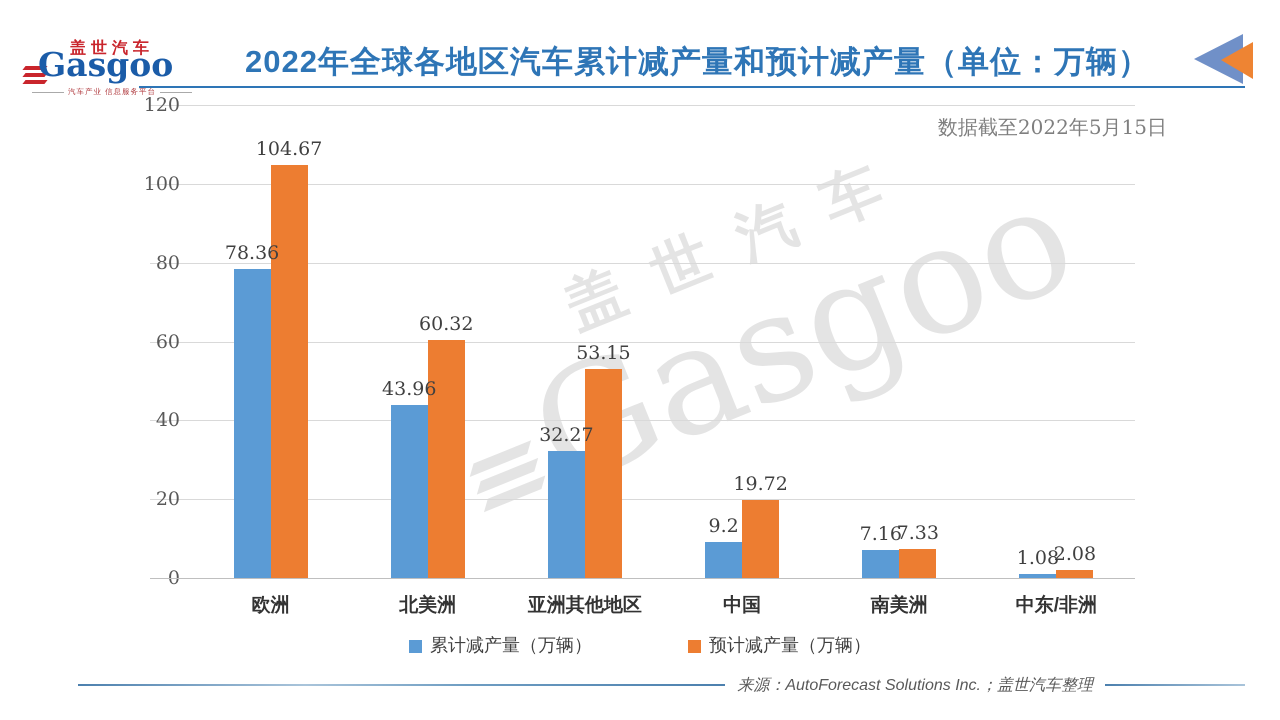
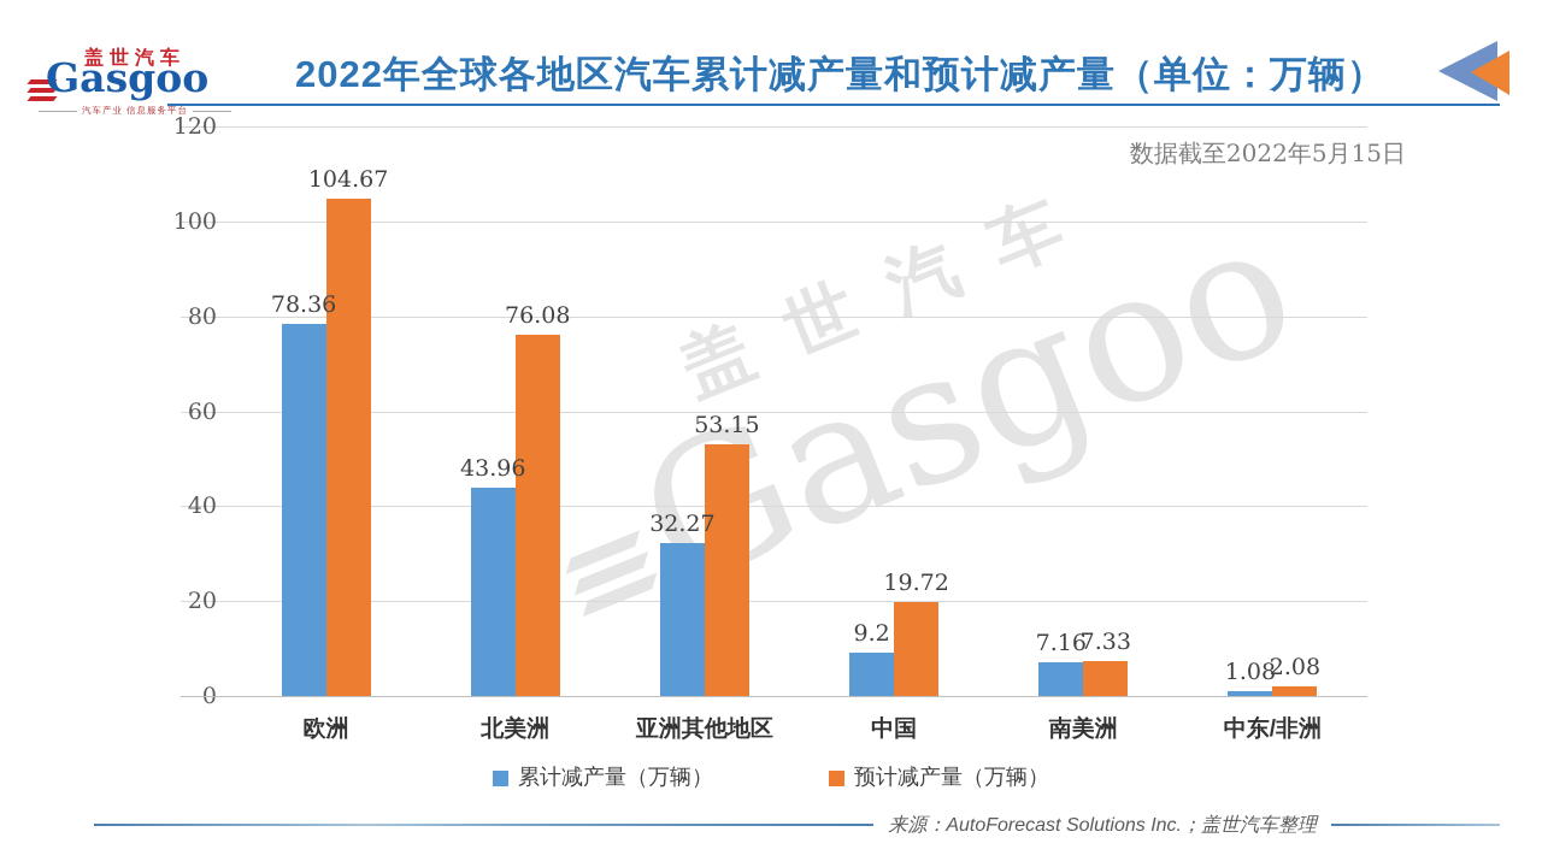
预计减产量（万辆）/北美洲: 60.32 -> 76.08
